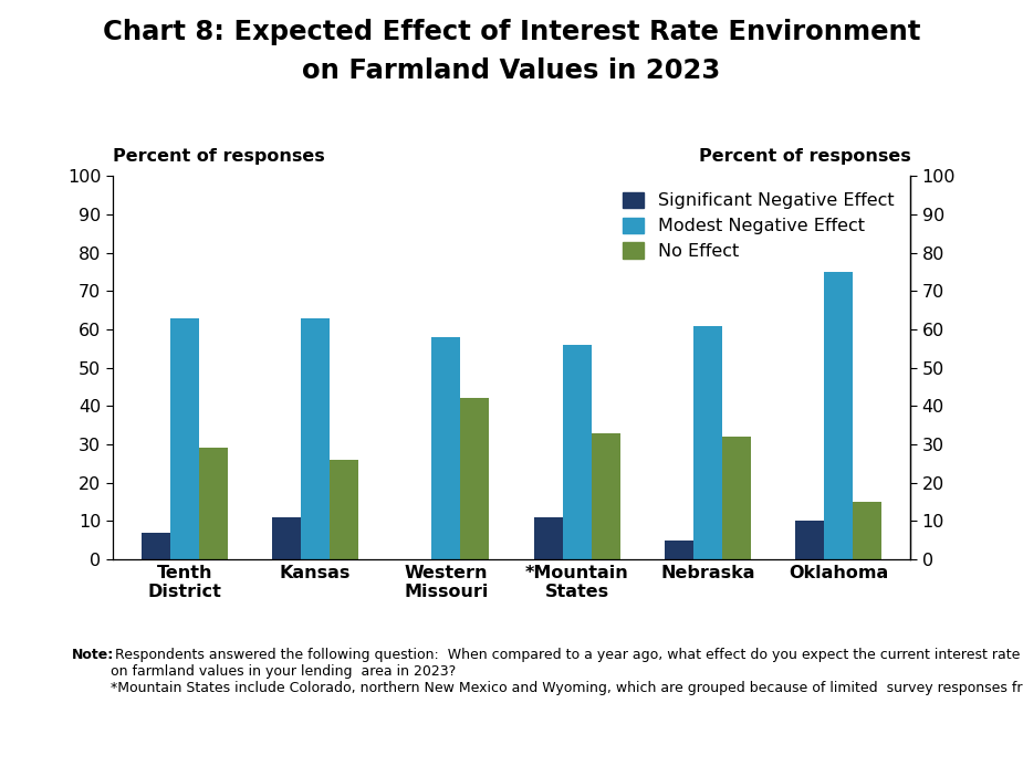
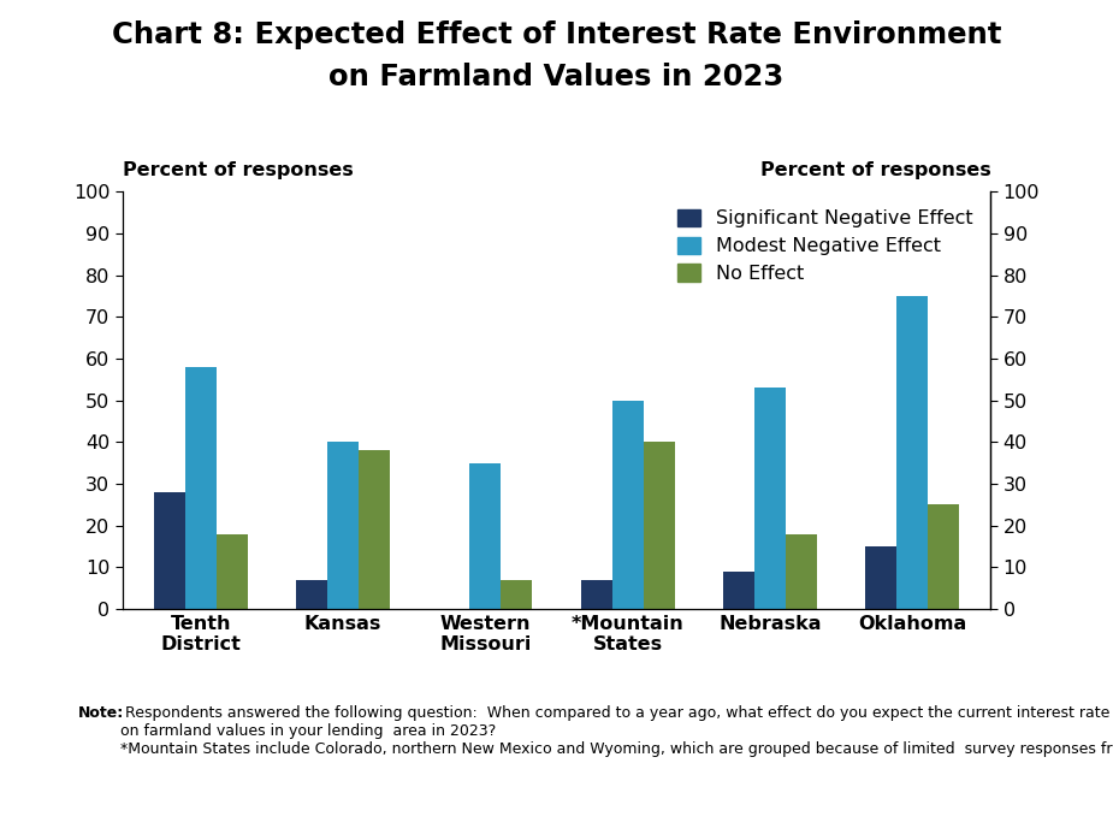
Significant Negative Effect/Tenth District: 7 -> 28
Modest Negative Effect/Tenth District: 63 -> 58
No Effect/Tenth District: 29 -> 18
Significant Negative Effect/Kansas: 11 -> 7
Modest Negative Effect/Kansas: 63 -> 40
No Effect/Kansas: 26 -> 38
Modest Negative Effect/Western Missouri: 58 -> 35
No Effect/Western Missouri: 42 -> 7
Significant Negative Effect/*Mountain States: 11 -> 7
Modest Negative Effect/*Mountain States: 56 -> 50
No Effect/*Mountain States: 33 -> 40
Significant Negative Effect/Nebraska: 5 -> 9
Modest Negative Effect/Nebraska: 61 -> 53
No Effect/Nebraska: 32 -> 18
Significant Negative Effect/Oklahoma: 10 -> 15
No Effect/Oklahoma: 15 -> 25
